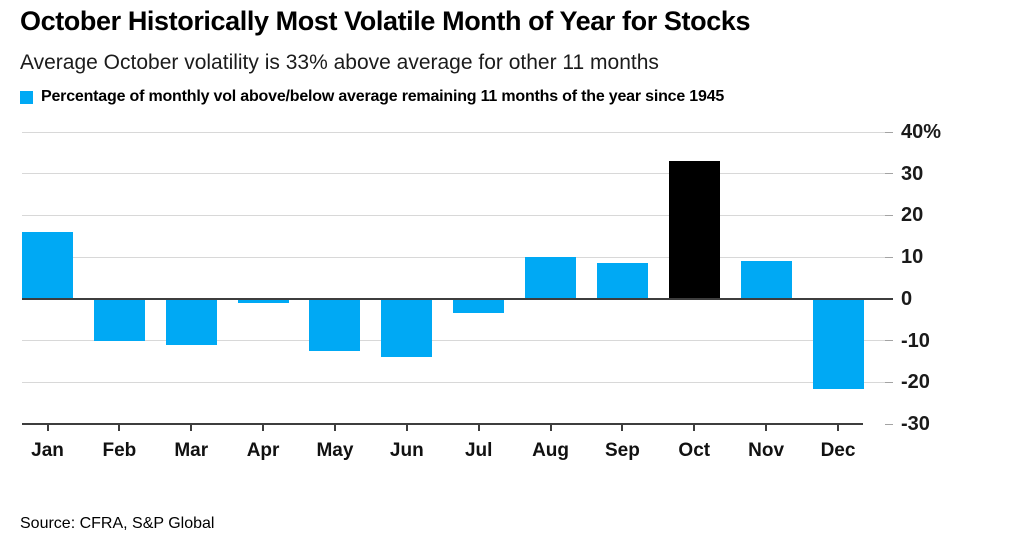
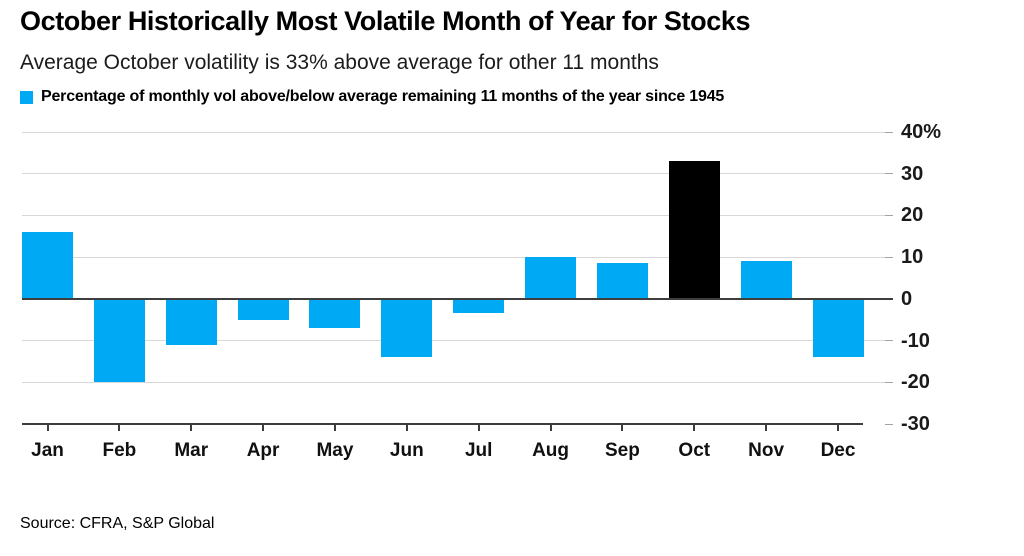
Feb: -10% -> -20%
Apr: -1% -> -5%
May: -12% -> -7%
Dec: -22% -> -14%
